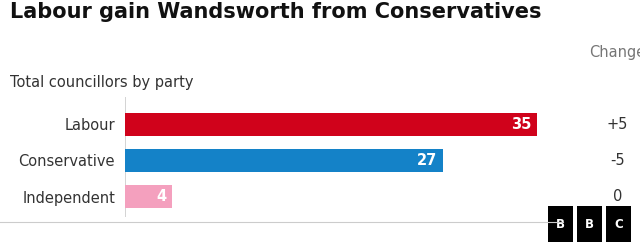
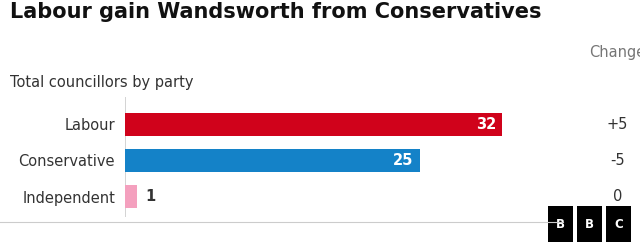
Labour: 35 -> 32
Conservative: 27 -> 25
Independent: 4 -> 1
